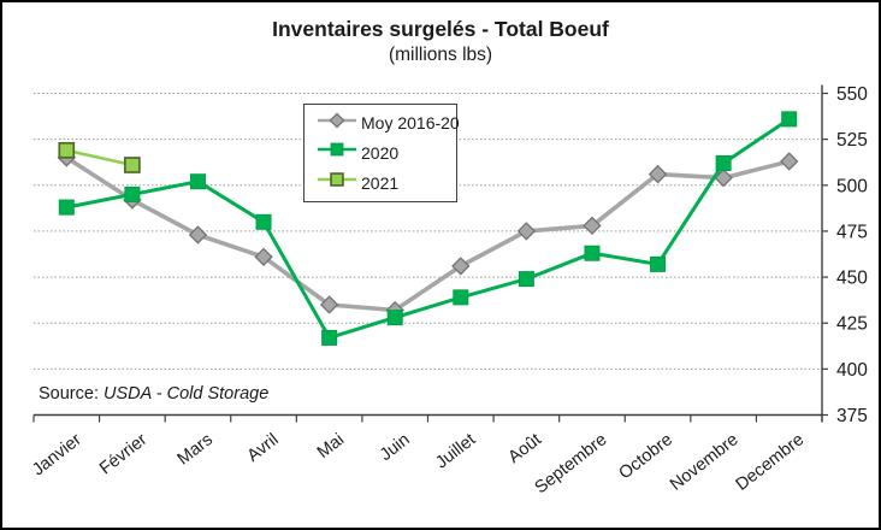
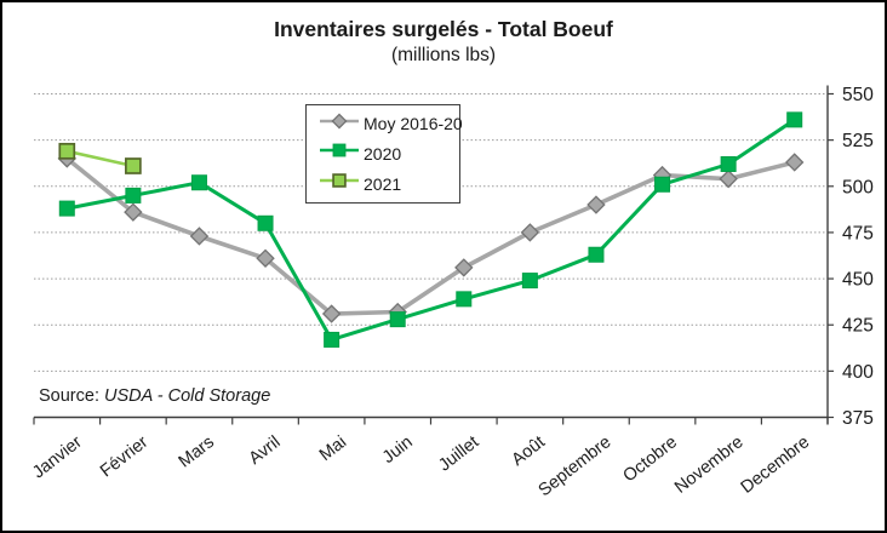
Moy 2016-20/Février: 492 -> 486
Moy 2016-20/Mai: 435 -> 431
Moy 2016-20/Septembre: 478 -> 490
2020/Octobre: 457 -> 501
